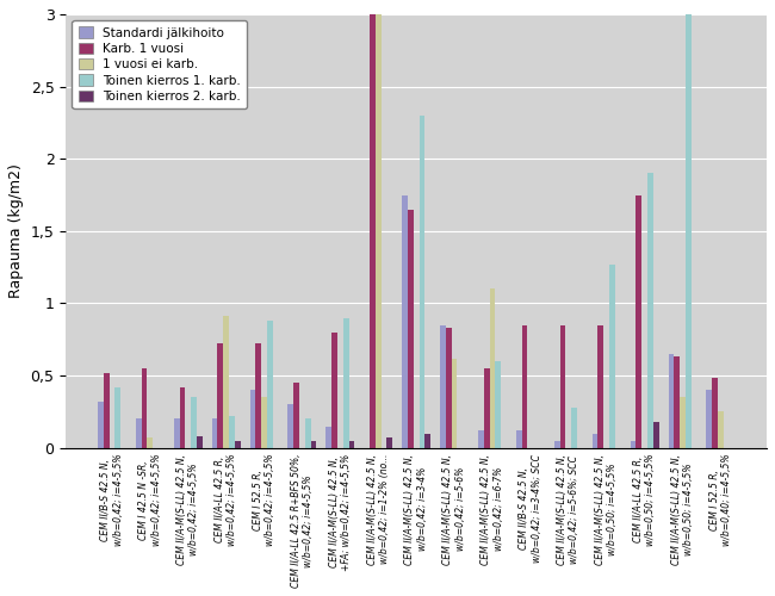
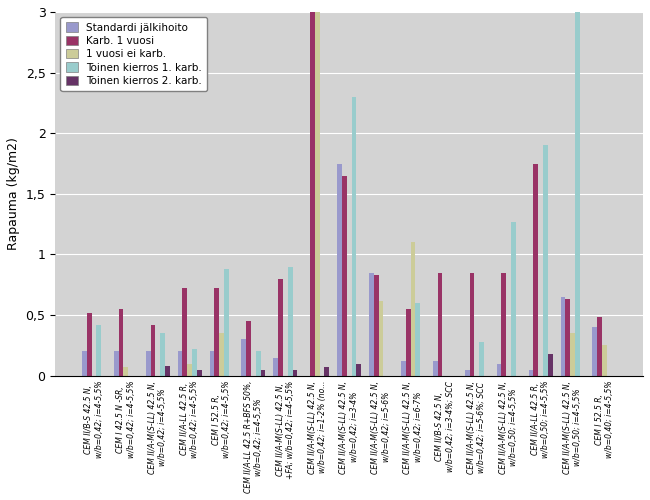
Standardi jälkihoito/CEM II/B-S 42.5 N, w/b=0,42; i=4-5,5%: 0,32 -> 0,20
1 vuosi ei karb./CEM II/A-LL 42.5 R, w/b=0,42; i=4-5,5%: 0,91 -> 0,10
Standardi jälkihoito/CEM I 52.5 R, w/b=0,42; i=4-5,5%: 0,40 -> 0,20
